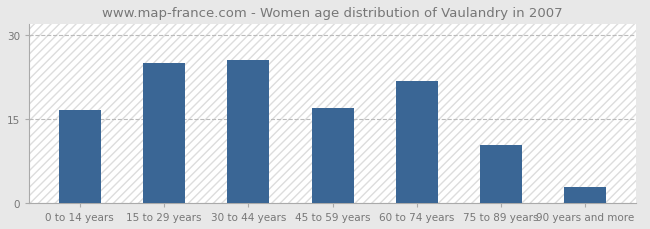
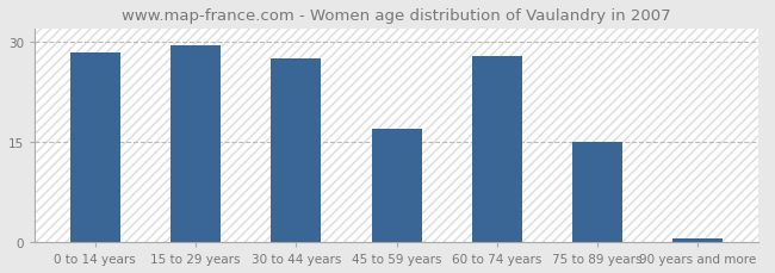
0 to 14 years: 16.6 -> 28.5
15 to 29 years: 25.0 -> 29.5
30 to 44 years: 25.6 -> 27.5
60 to 74 years: 21.8 -> 28.0
75 to 89 years: 10.4 -> 15.0
90 years and more: 2.8 -> 0.5
